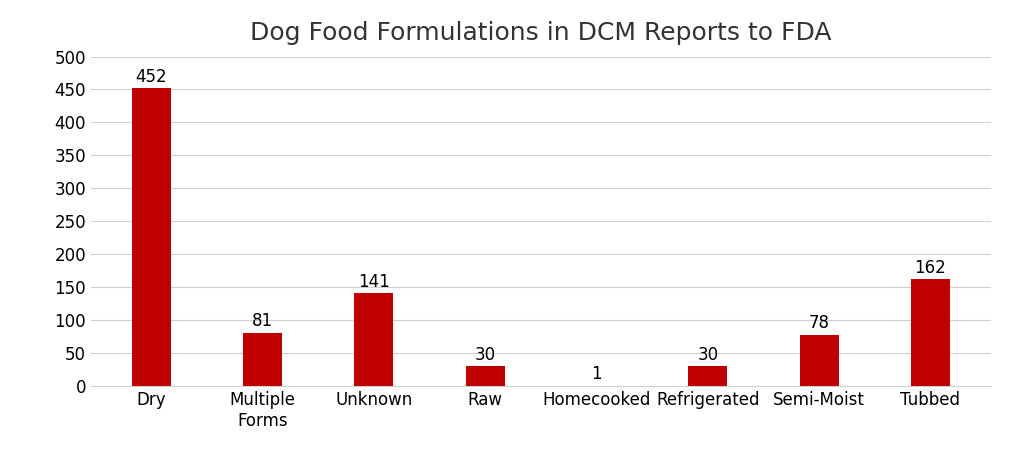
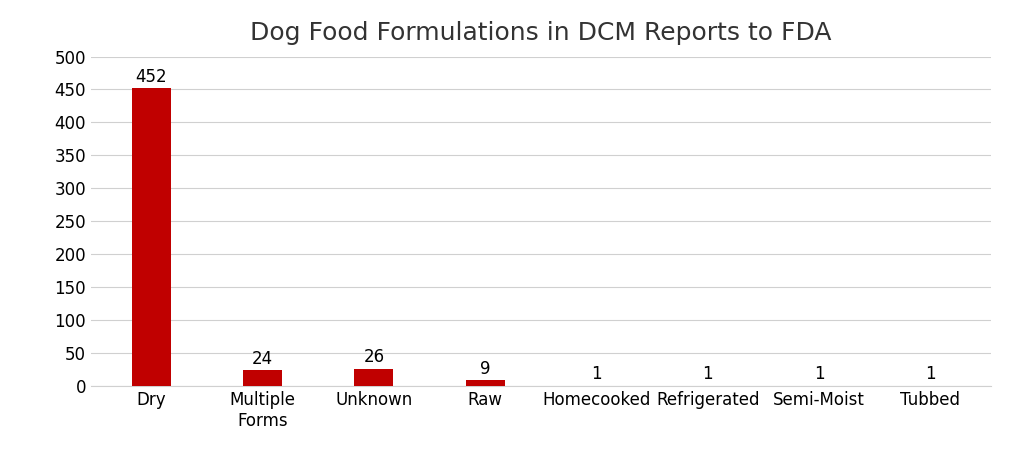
Multiple Forms: 81 -> 24
Unknown: 141 -> 26
Raw: 30 -> 9
Refrigerated: 30 -> 1
Semi-Moist: 78 -> 1
Tubbed: 162 -> 1
